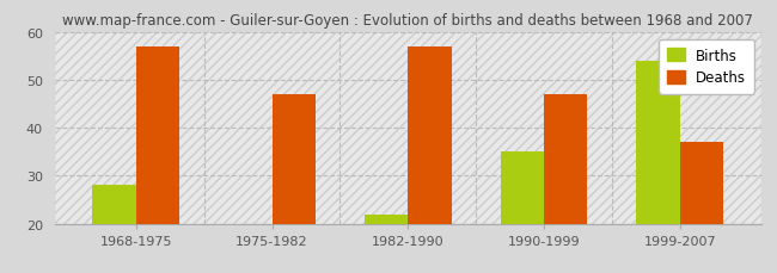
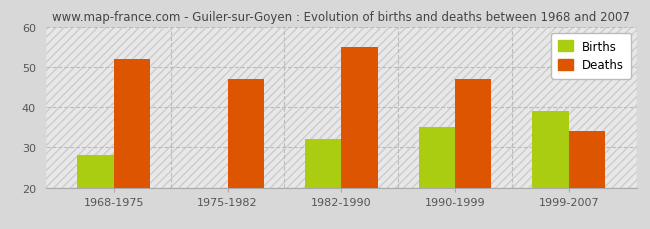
Deaths/1968-1975: 57 -> 52
Births/1982-1990: 22 -> 32
Deaths/1982-1990: 57 -> 55
Births/1999-2007: 54 -> 39
Deaths/1999-2007: 37 -> 34
